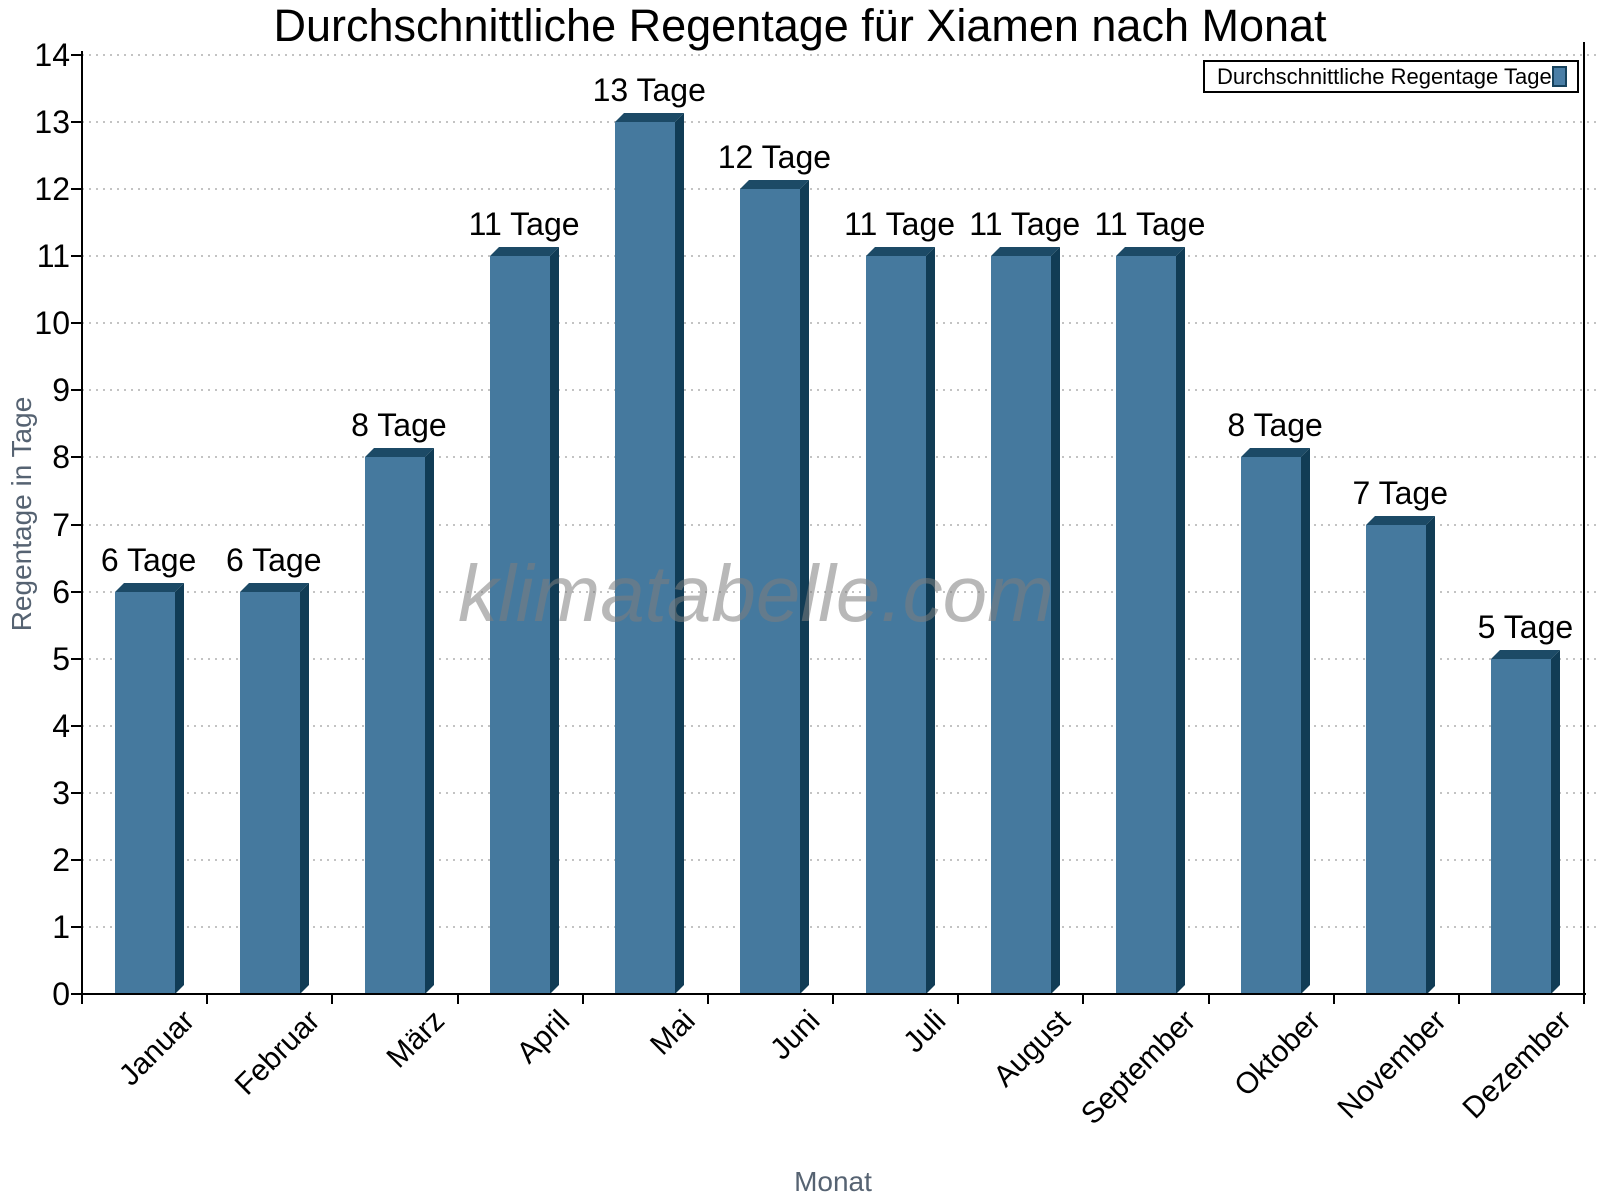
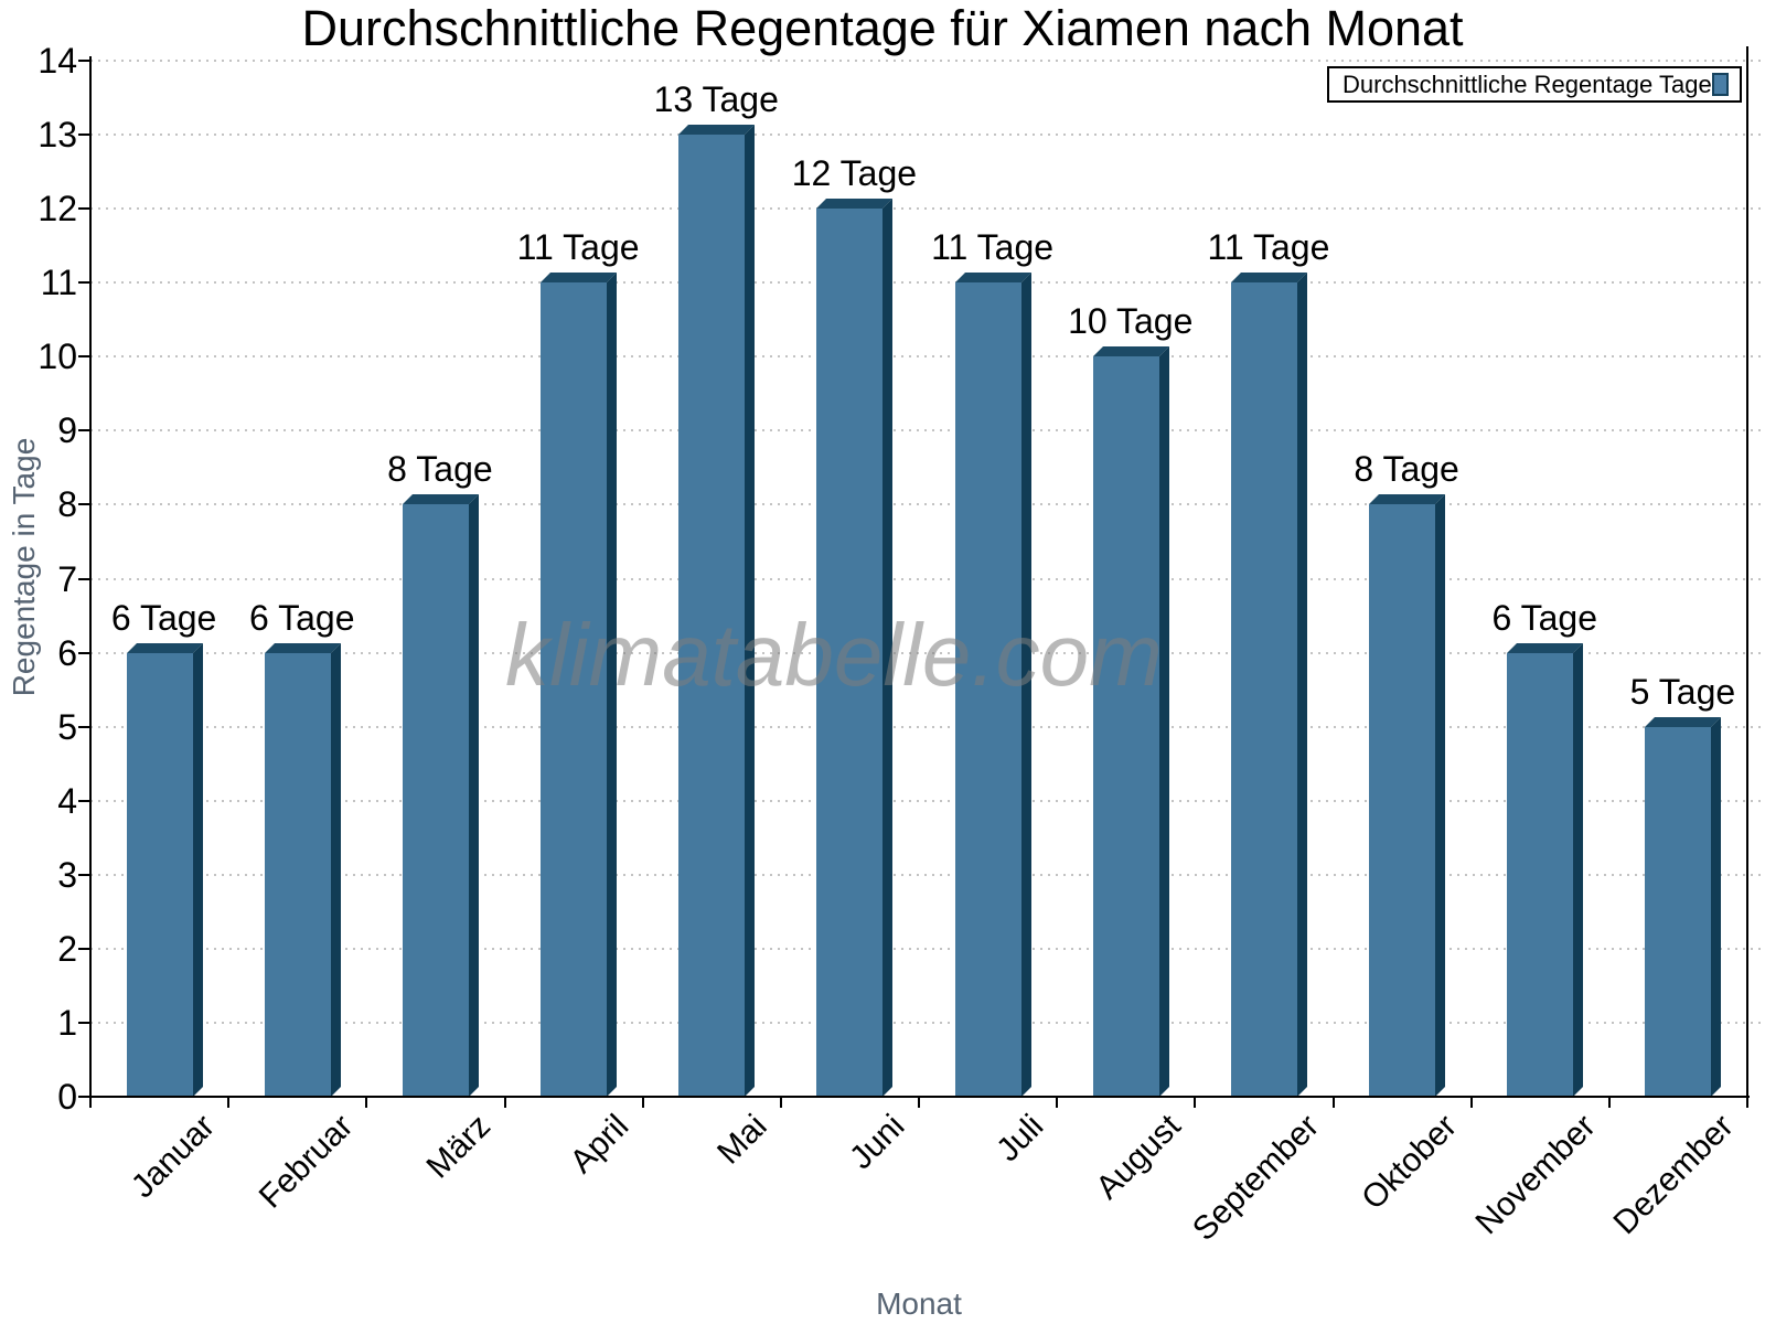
August: 11 -> 10
November: 7 -> 6
